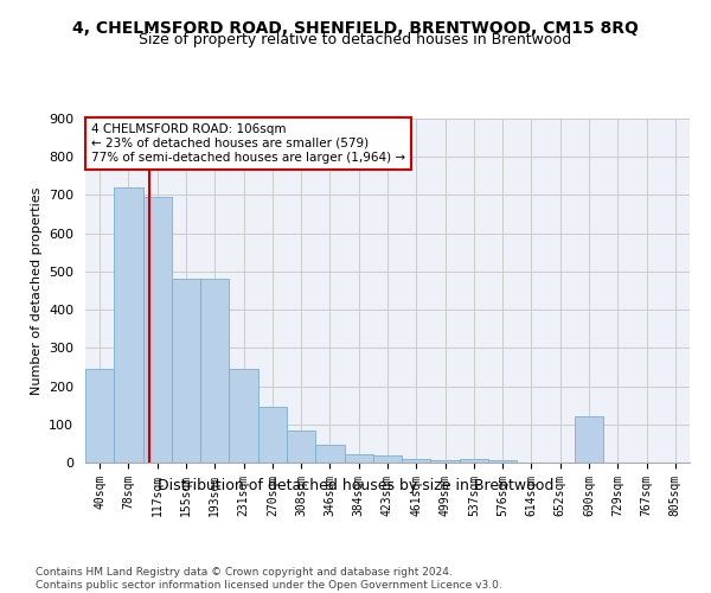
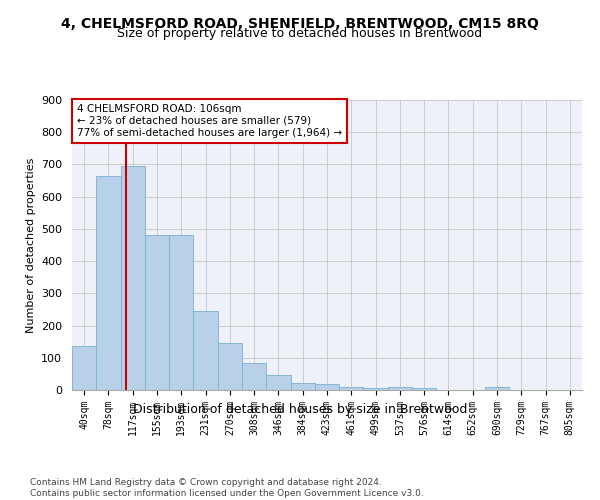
40sqm: 245 -> 138
78sqm: 720 -> 665
690sqm: 120 -> 10
